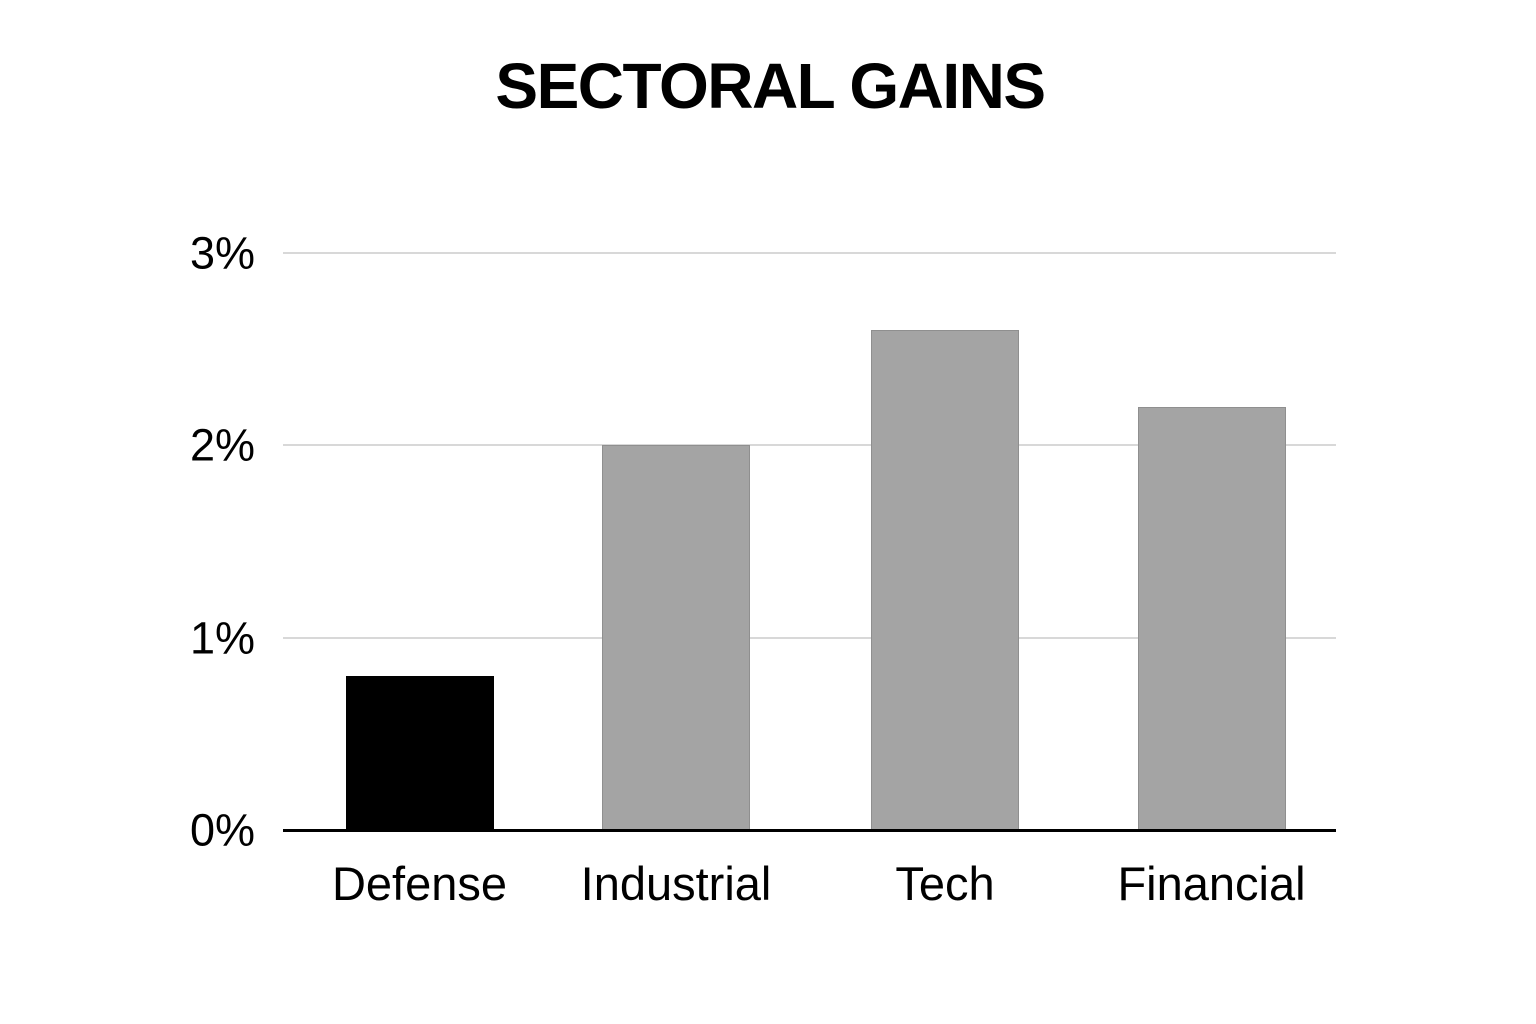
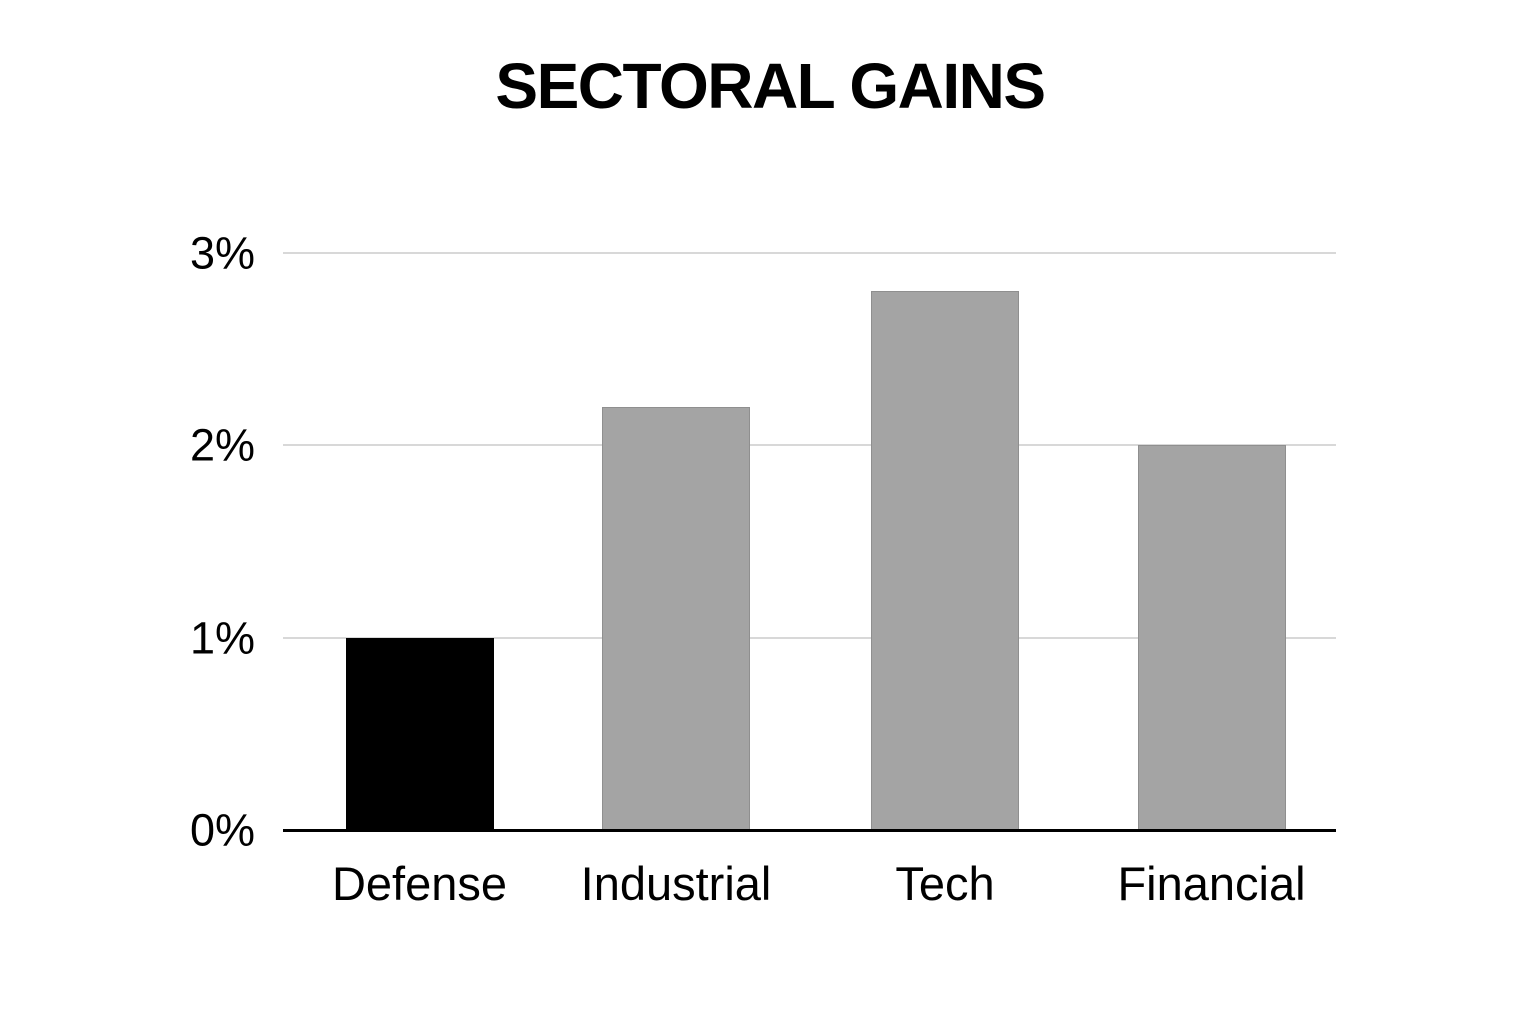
Defense: 0.8% -> 1.0%
Industrial: 2.0% -> 2.2%
Tech: 2.6% -> 2.8%
Financial: 2.2% -> 2.0%
